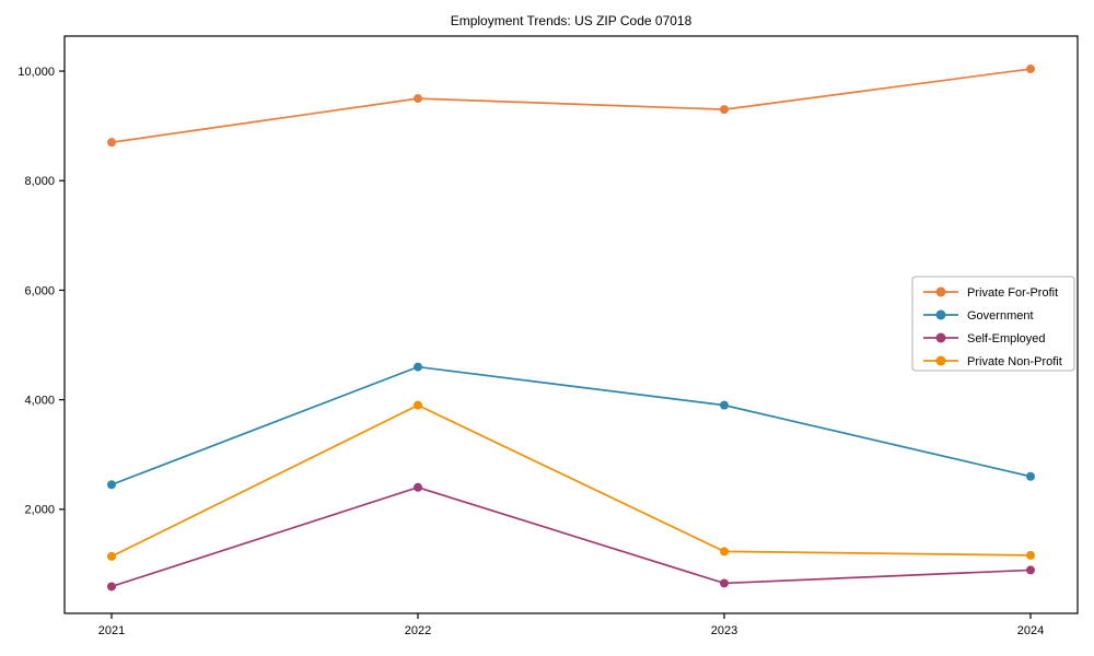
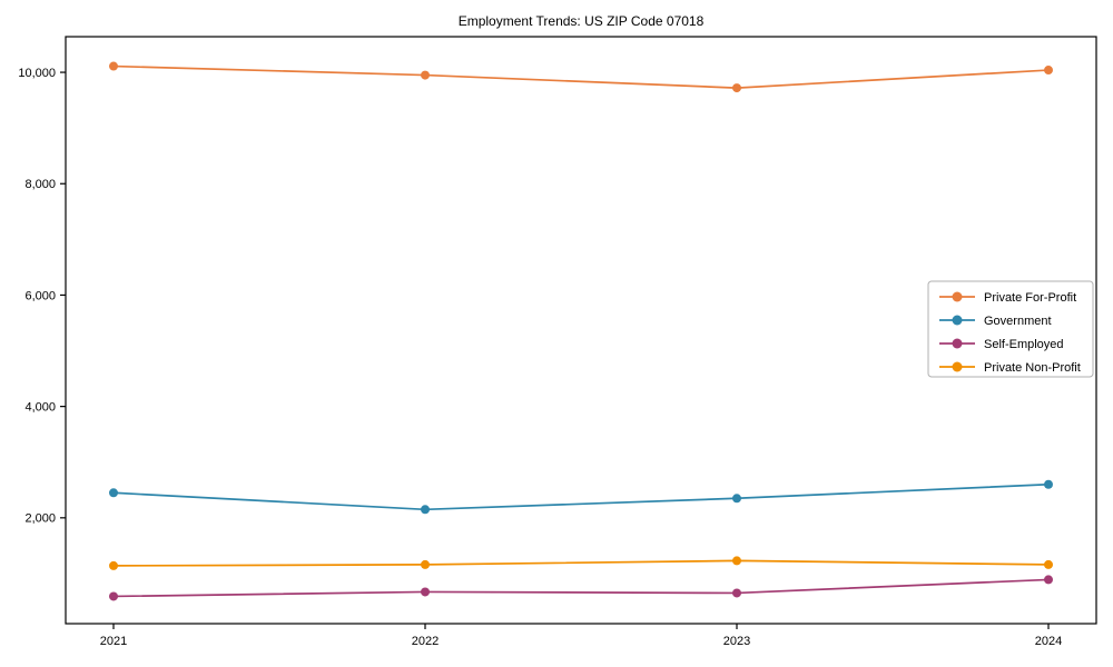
Private For-Profit/2021: 8700 -> 10100
Private For-Profit/2022: 9500 -> 10000
Government/2022: 4600 -> 2200
Self-Employed/2022: 2400 -> 700
Private Non-Profit/2022: 3900 -> 1200
Private For-Profit/2023: 9300 -> 9700
Government/2023: 3900 -> 2400
